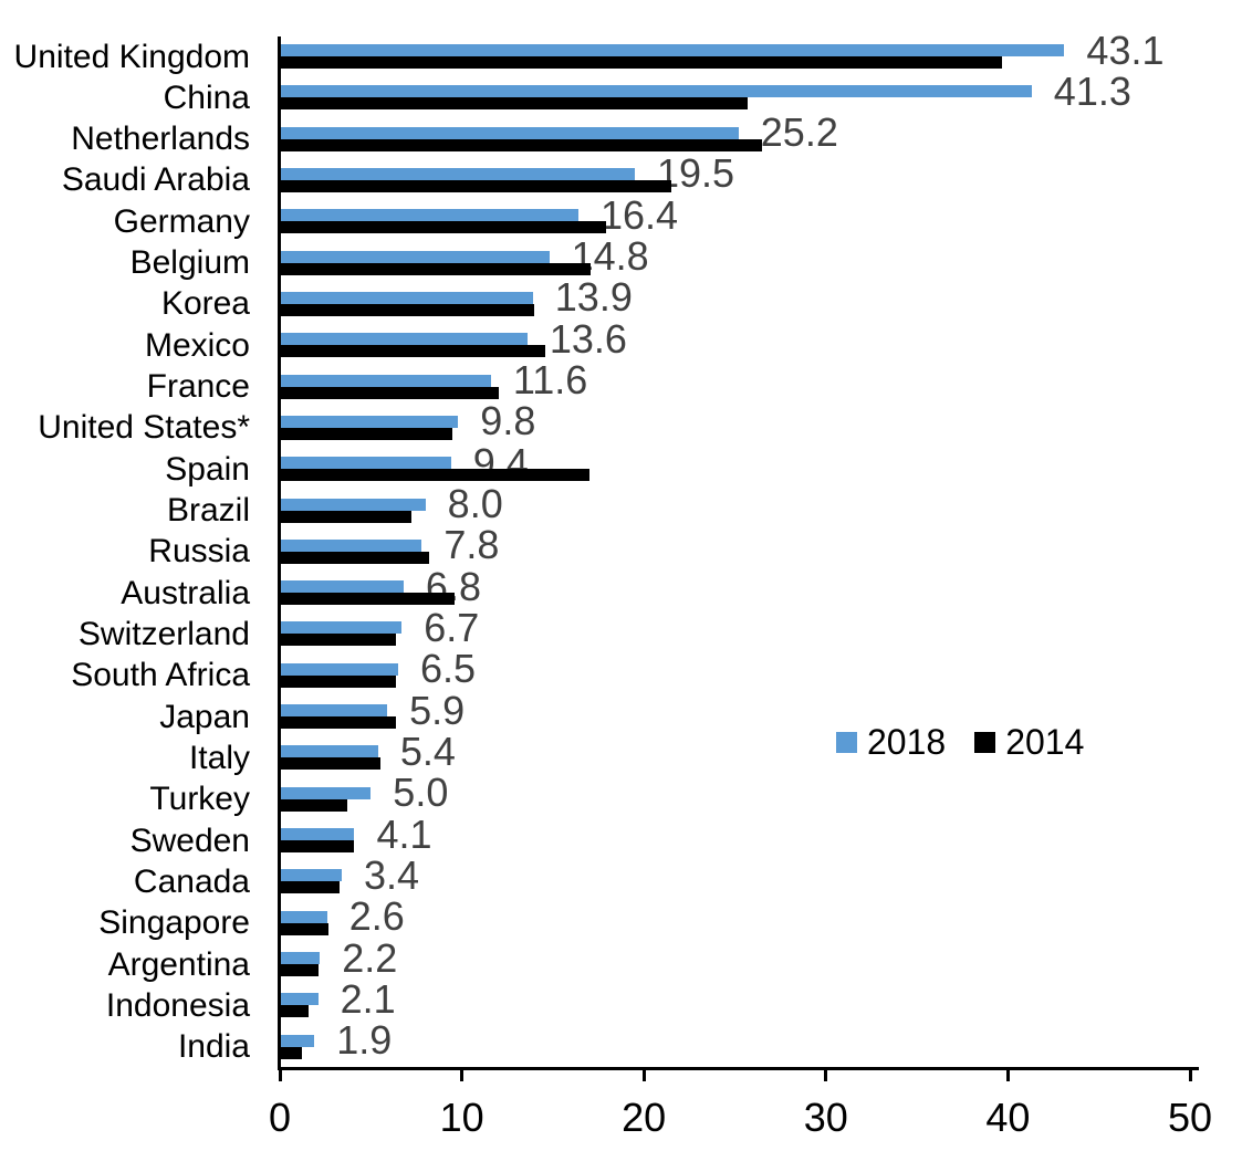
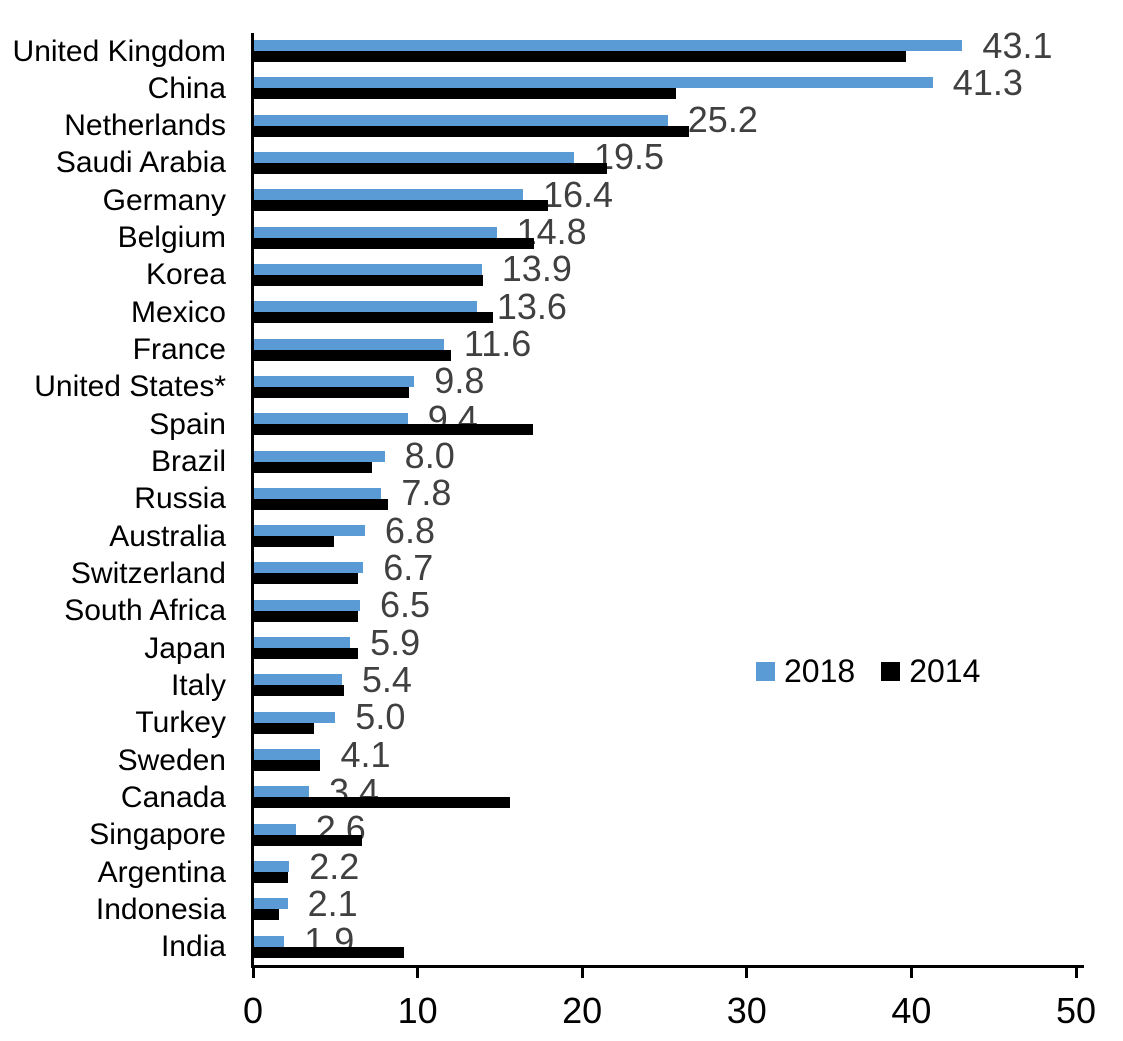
2014/Australia: 9.6 -> 4.9
2014/Canada: 3.3 -> 15.6
2014/Singapore: 2.7 -> 6.6
2014/India: 1.2 -> 9.2
